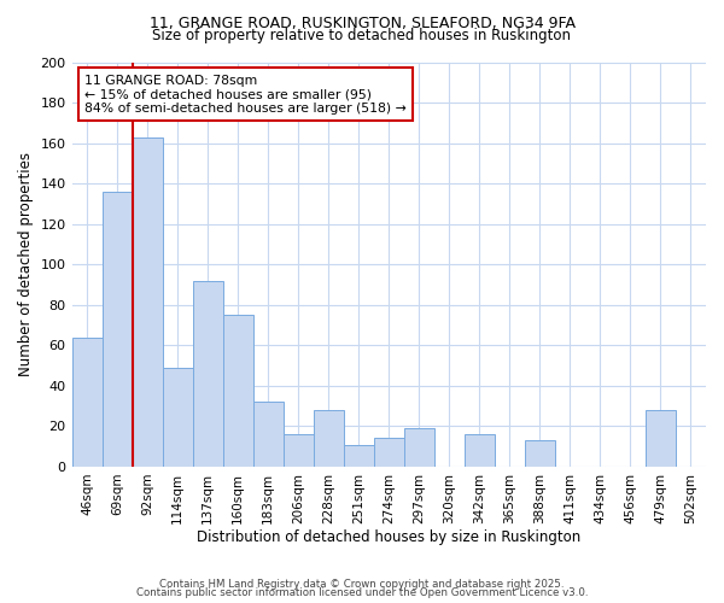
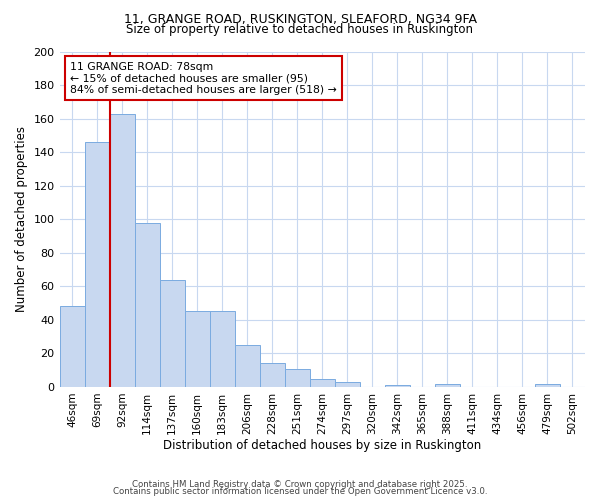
46sqm: 64 -> 48
69sqm: 136 -> 146
114sqm: 49 -> 98
137sqm: 92 -> 64
160sqm: 75 -> 45
183sqm: 32 -> 45
206sqm: 16 -> 25
228sqm: 28 -> 14
274sqm: 14 -> 5
297sqm: 19 -> 3
342sqm: 16 -> 1
388sqm: 13 -> 2
479sqm: 28 -> 2
